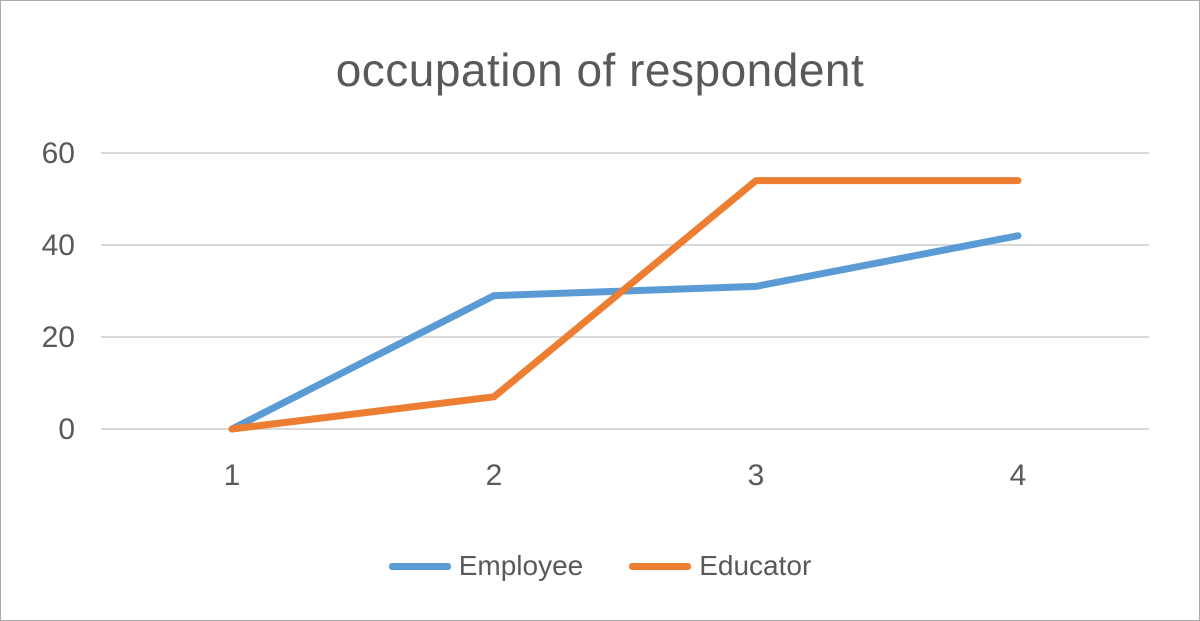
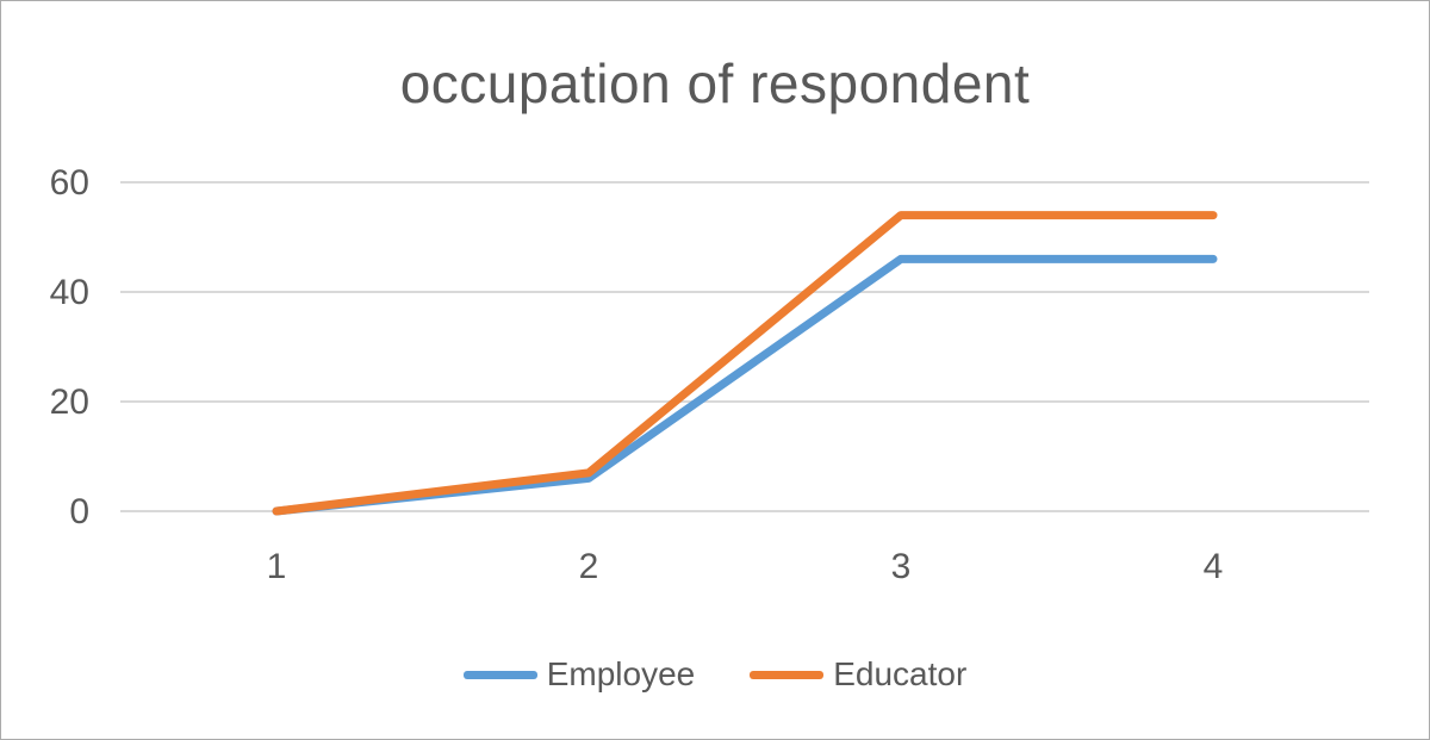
Employee/2: 29 -> 6
Employee/3: 31 -> 46
Employee/4: 42 -> 46
